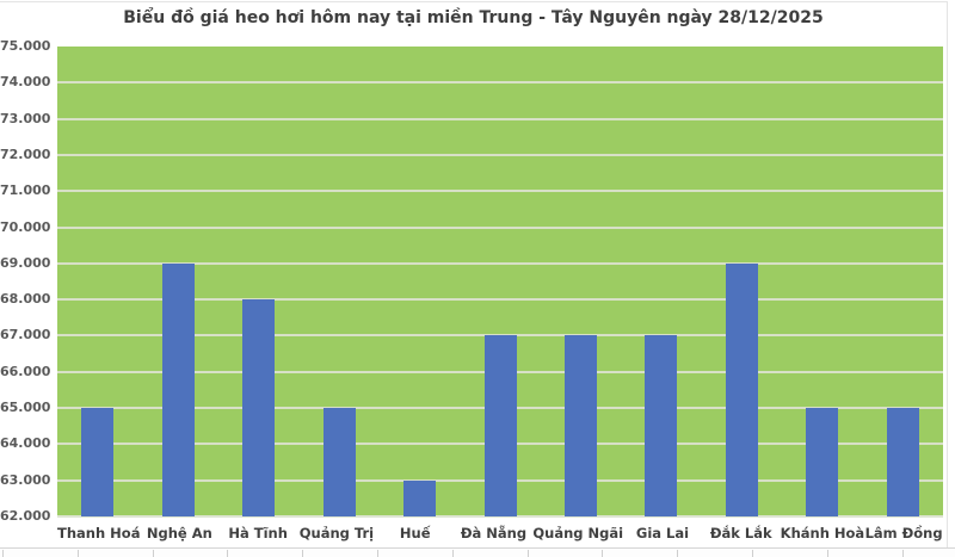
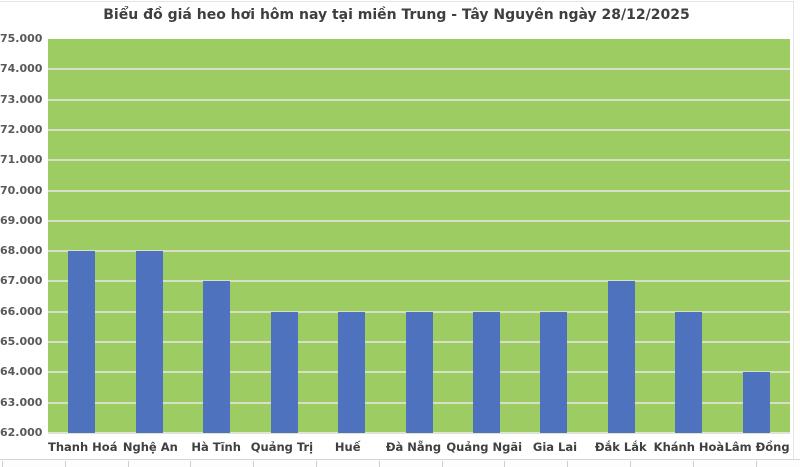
Thanh Hoá: 65000 -> 68000
Nghệ An: 69000 -> 68000
Hà Tĩnh: 68000 -> 67000
Quảng Trị: 65000 -> 66000
Huế: 63000 -> 66000
Đà Nẵng: 67000 -> 66000
Quảng Ngãi: 67000 -> 66000
Gia Lai: 67000 -> 66000
Đắk Lắk: 69000 -> 67000
Khánh Hoà: 65000 -> 66000
Lâm Đồng: 65000 -> 64000
